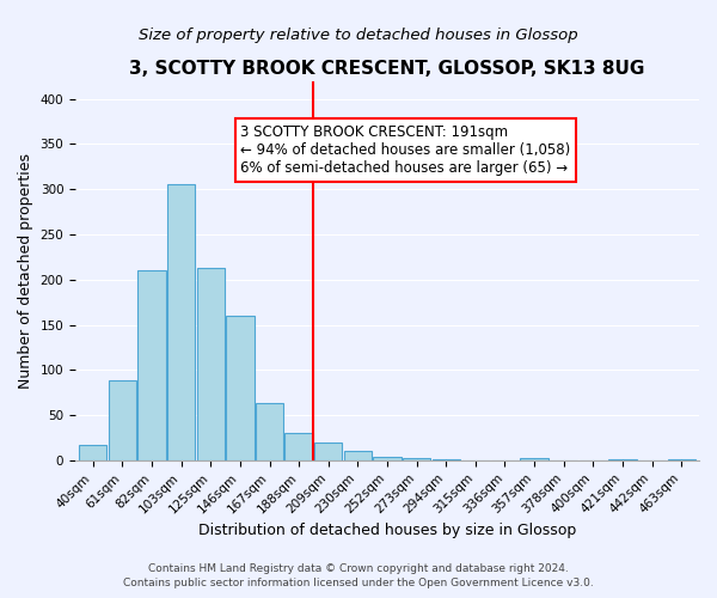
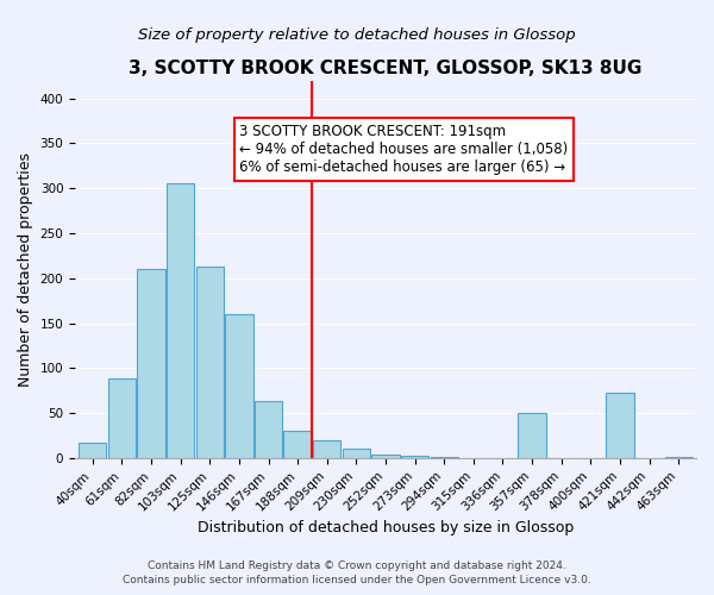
357sqm: 2 -> 50
421sqm: 1 -> 72
